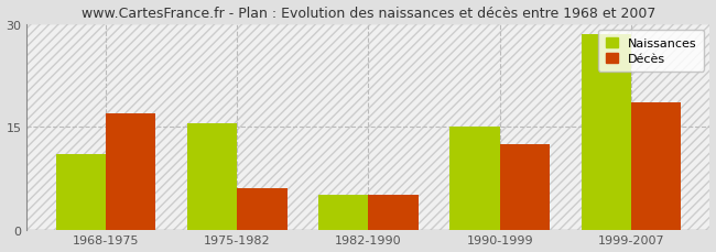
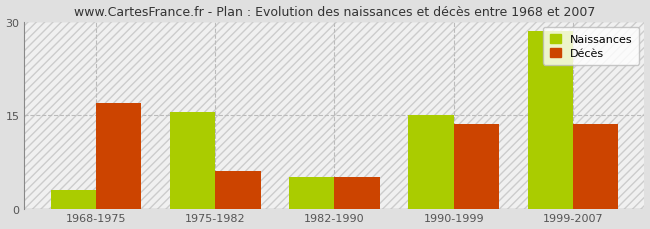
Naissances/1968-1975: 11.0 -> 3.0
Décès/1990-1999: 12.4 -> 13.5
Décès/1999-2007: 18.6 -> 13.5
